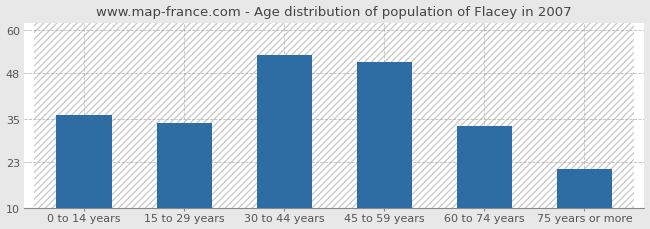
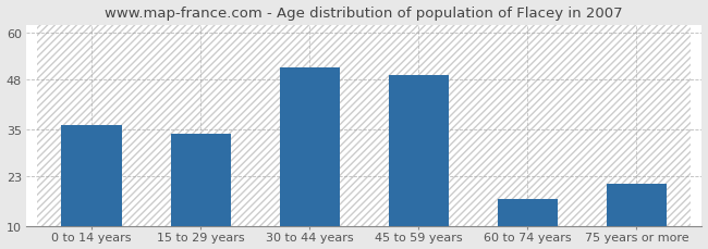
30 to 44 years: 53 -> 51
45 to 59 years: 51 -> 49
60 to 74 years: 33 -> 17
